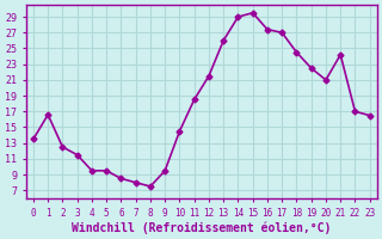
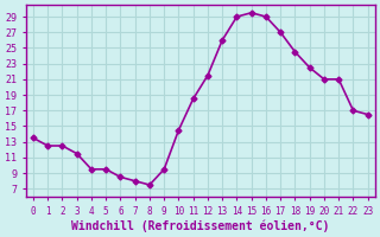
1: 16.6 -> 12.5
16: 27.4 -> 29.0
21: 24.2 -> 21.0
